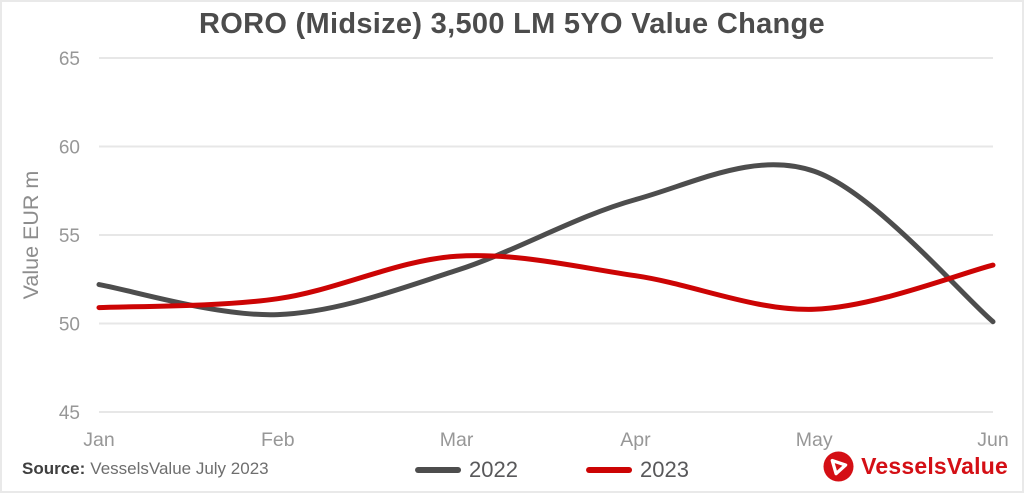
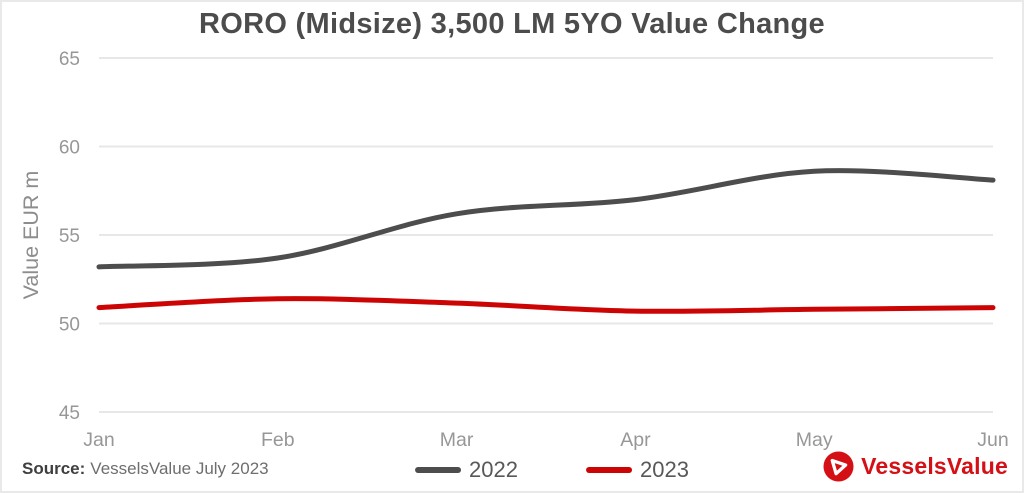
2022/Jan: 52.2 -> 53.2
2022/Feb: 50.5 -> 53.7
2022/Mar: 53.0 -> 56.2
2023/Mar: 53.8 -> 51.1
2023/Apr: 52.7 -> 50.7
2022/Jun: 50.1 -> 58.1
2023/Jun: 53.3 -> 50.9
